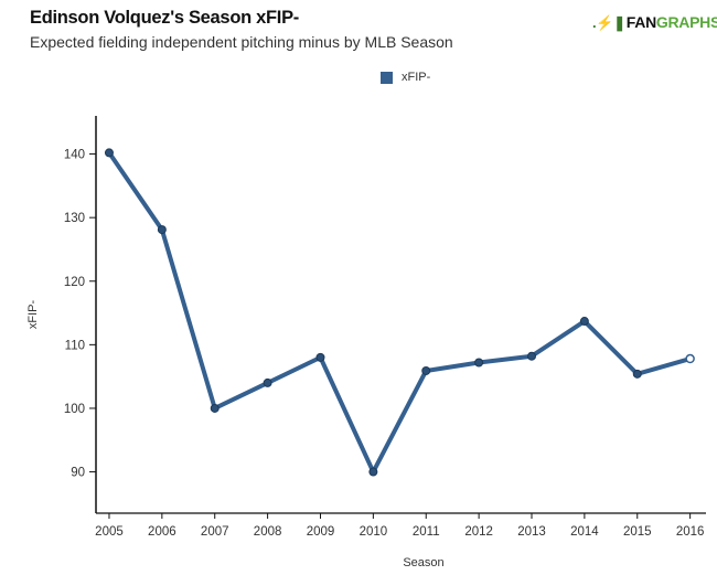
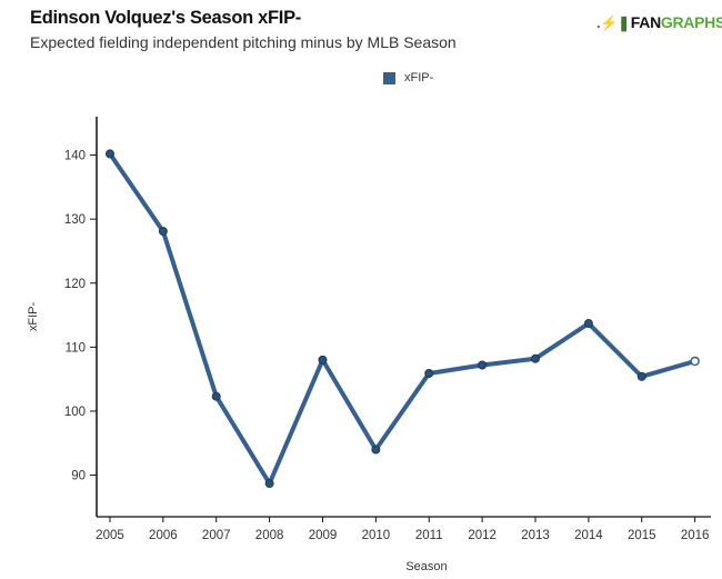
2007: 100 -> 102
2008: 104 -> 89
2010: 90 -> 94
